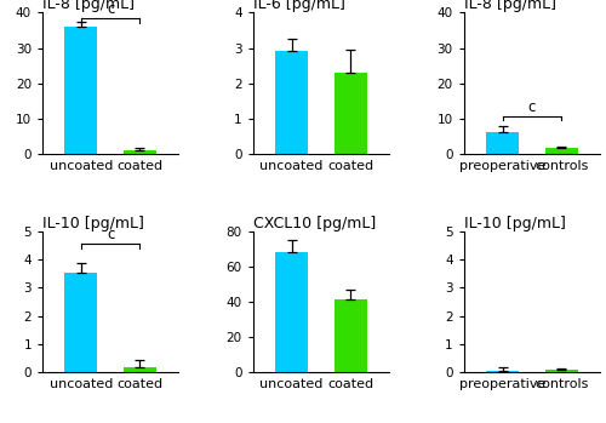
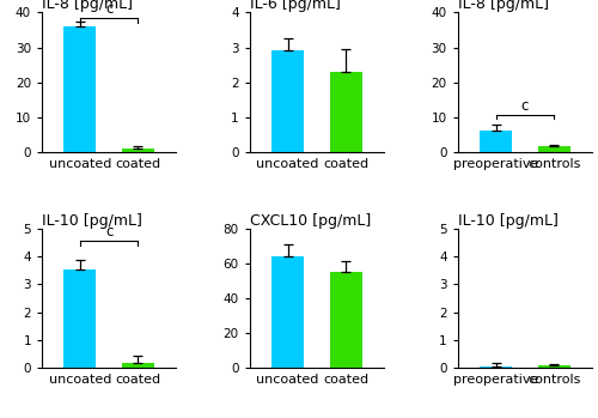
CXCL10 [pg/mL]/uncoated: 68 -> 64
CXCL10 [pg/mL]/coated: 41 -> 55
